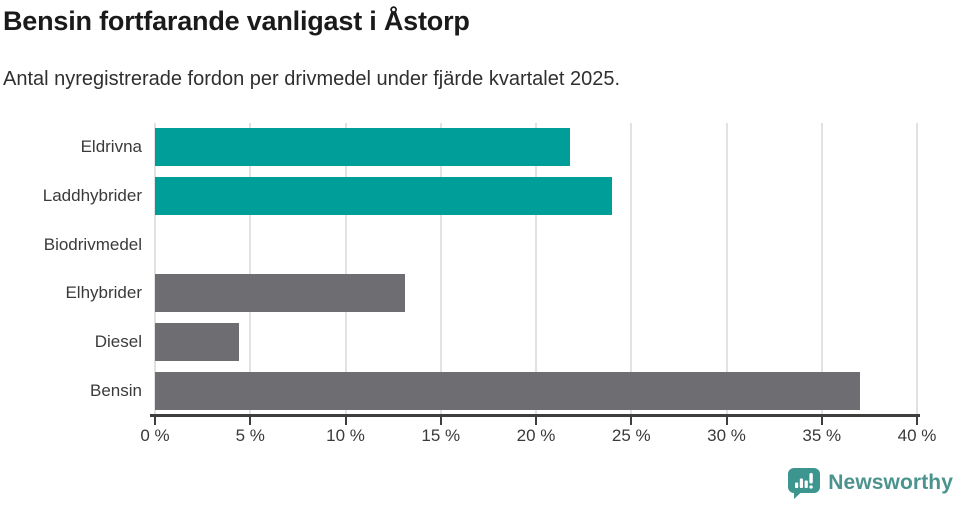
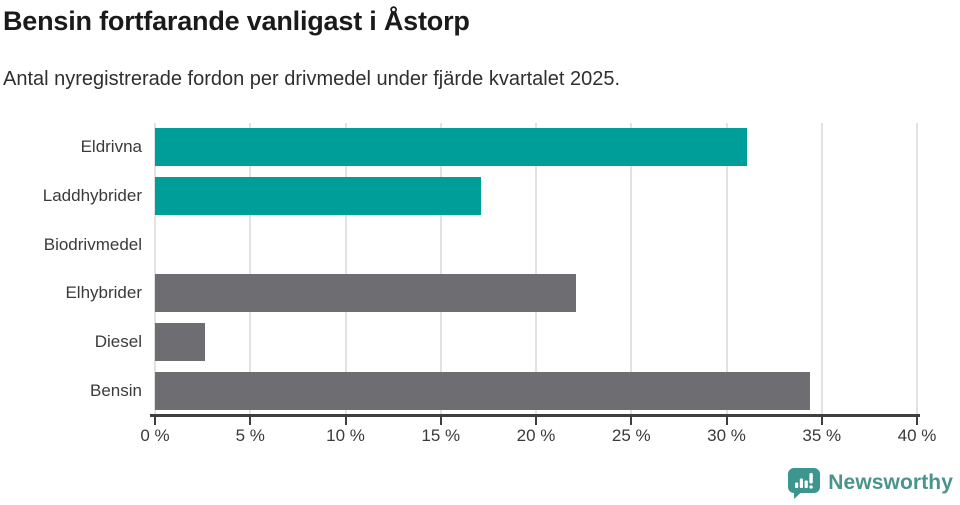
Eldrivna: 21.8% -> 31.1%
Laddhybrider: 24.0% -> 17.1%
Elhybrider: 13.1% -> 22.1%
Diesel: 4.4% -> 2.6%
Bensin: 37.0% -> 34.4%
